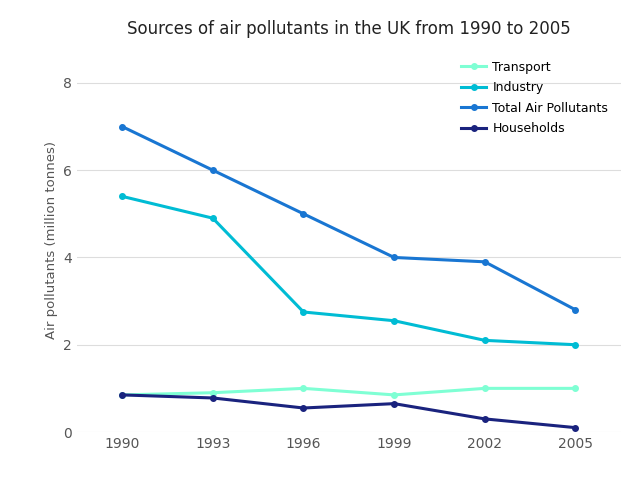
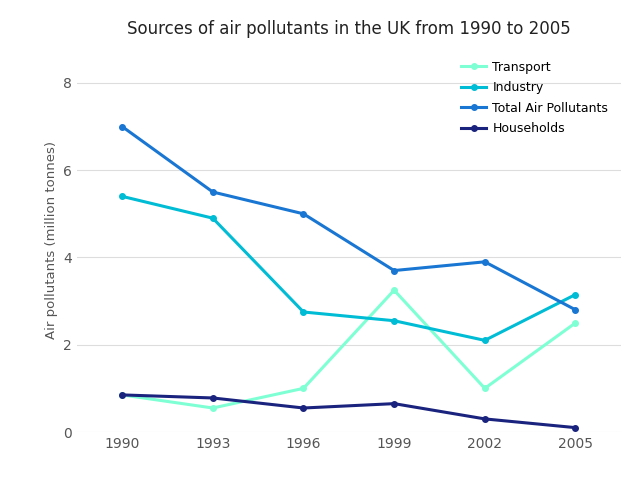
Transport/1993: 0.90 -> 0.55
Total Air Pollutants/1993: 6.0 -> 5.5
Transport/1999: 0.85 -> 3.25
Total Air Pollutants/1999: 4.0 -> 3.7
Transport/2005: 1.00 -> 2.50
Industry/2005: 2.00 -> 3.15
